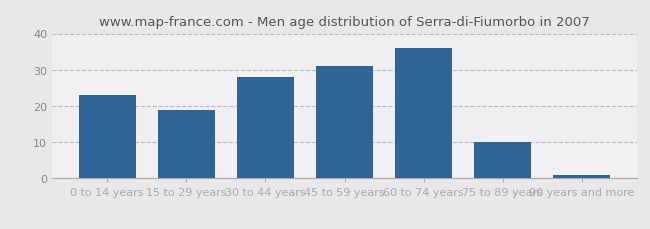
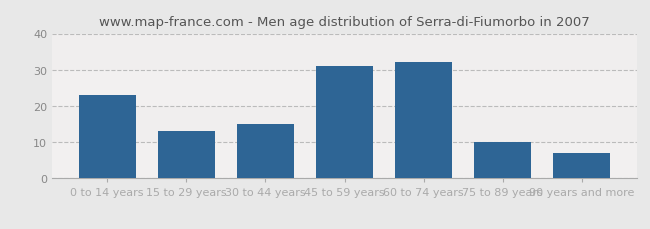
15 to 29 years: 19 -> 13
30 to 44 years: 28 -> 15
60 to 74 years: 36 -> 32
90 years and more: 1 -> 7
